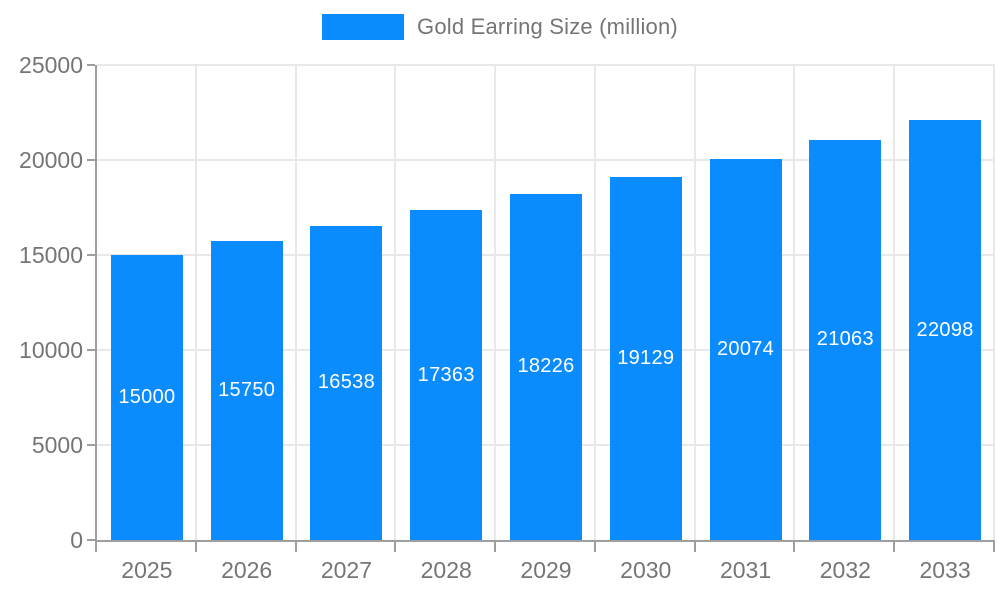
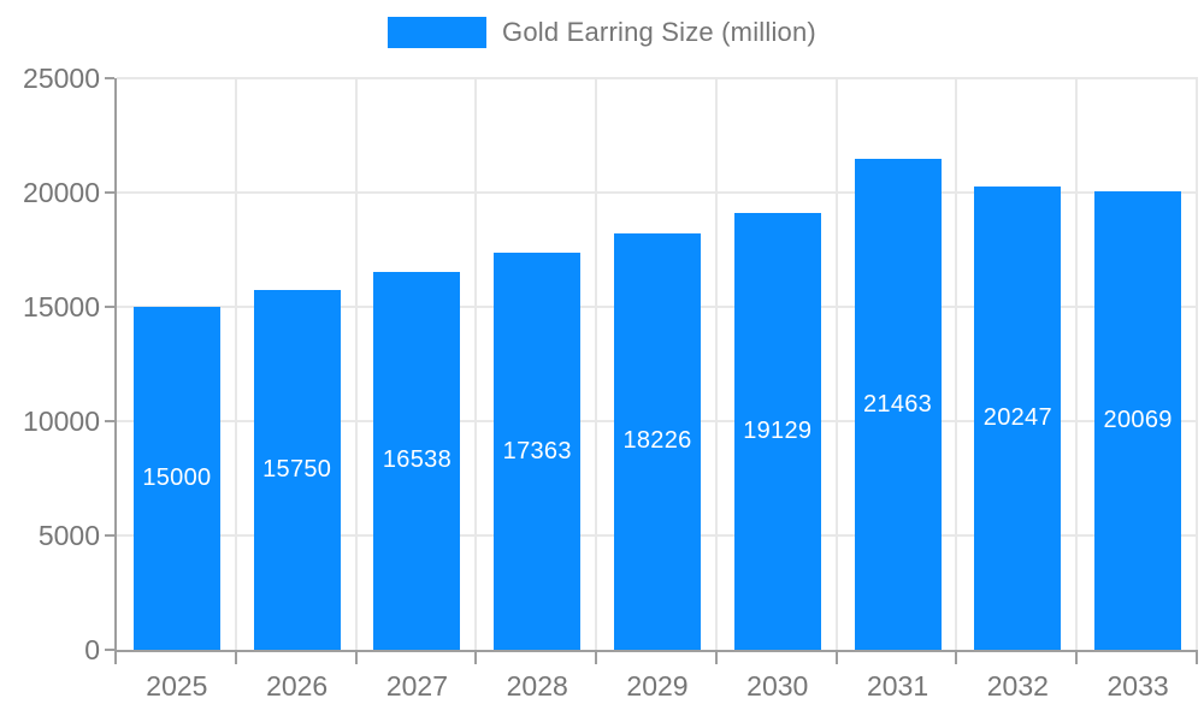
2031: 20074 -> 21463
2032: 21063 -> 20247
2033: 22098 -> 20069
